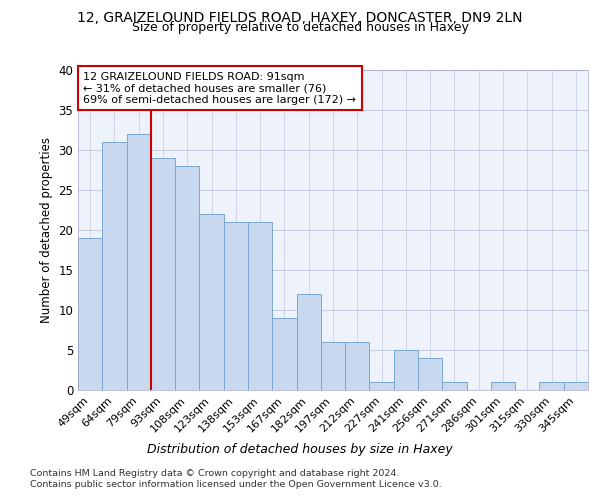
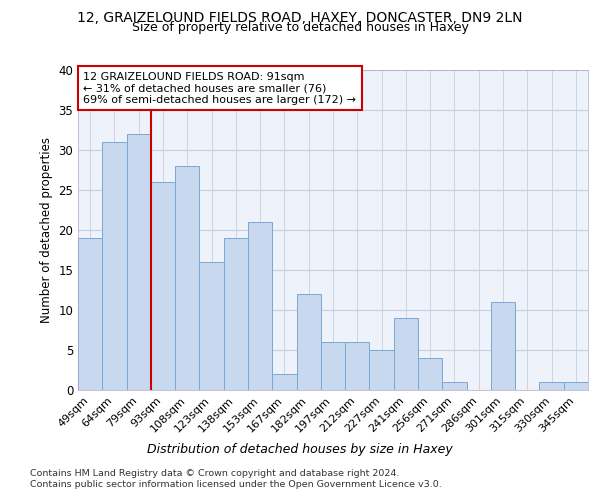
93sqm: 29 -> 26
123sqm: 22 -> 16
138sqm: 21 -> 19
167sqm: 9 -> 2
227sqm: 1 -> 5
241sqm: 5 -> 9
301sqm: 1 -> 11
